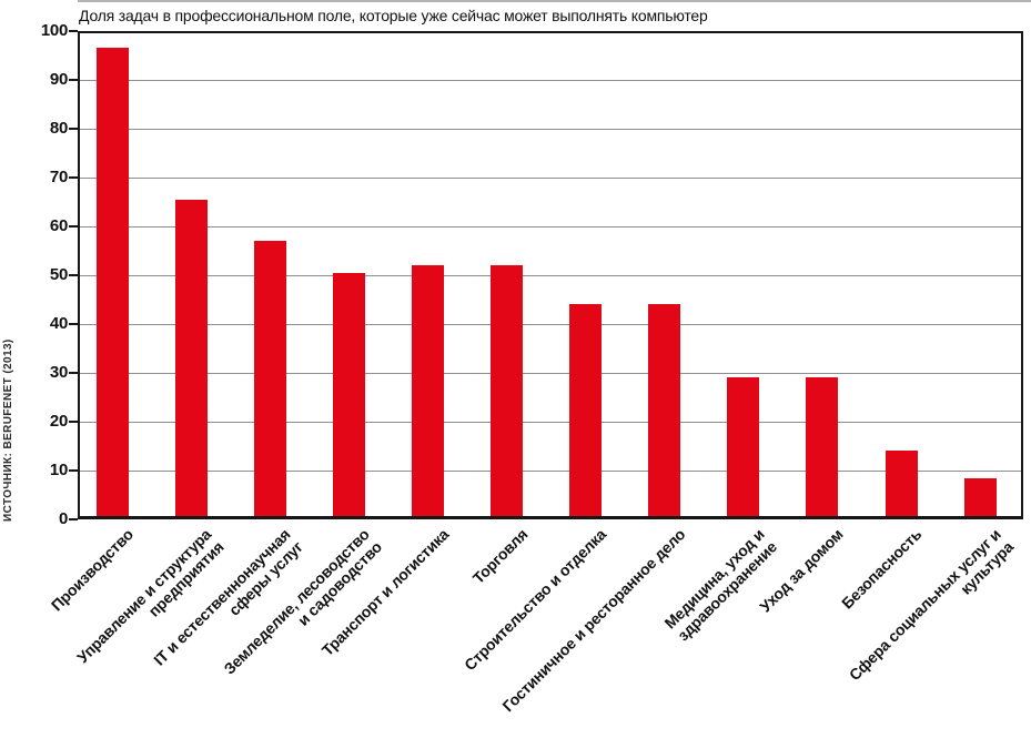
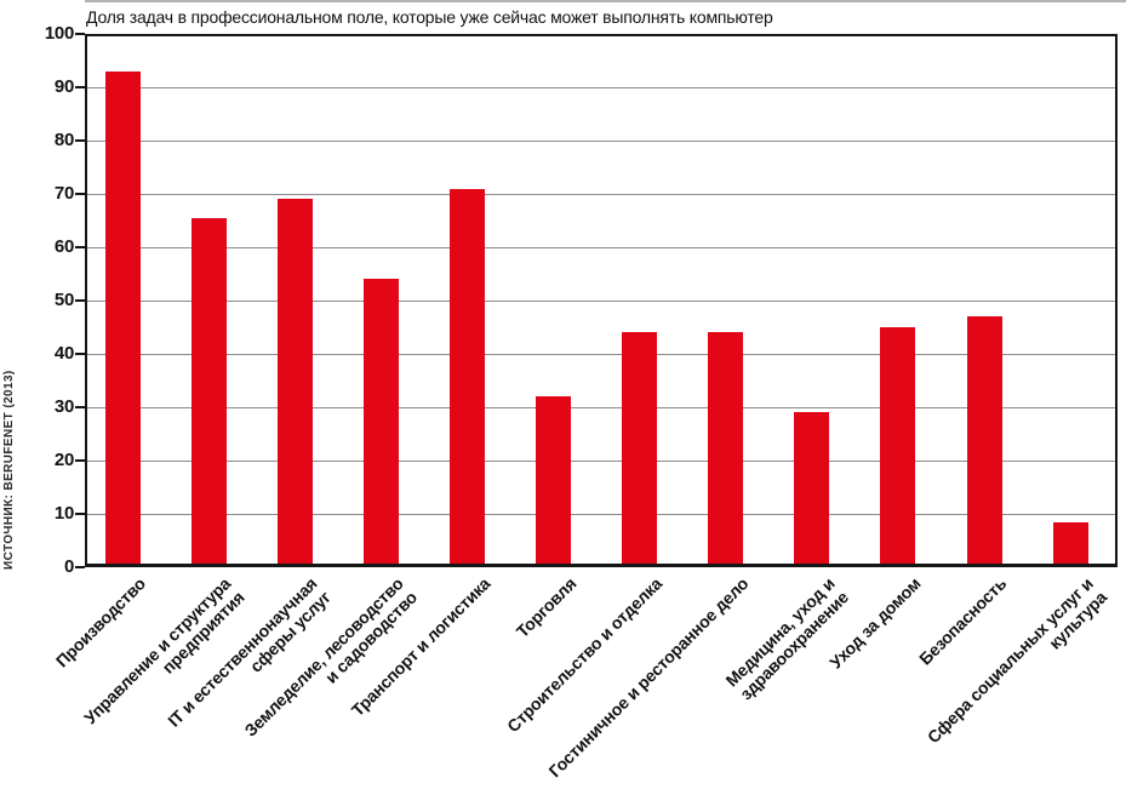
Производство: 96 -> 93
IT и естественнонаучная сферы услуг: 57 -> 69
Земледелие, лесоводство и садоводство: 50 -> 54
Транспорт и логистика: 52 -> 71
Торговля: 52 -> 32
Уход за домом: 29 -> 45
Безопасность: 14 -> 47
